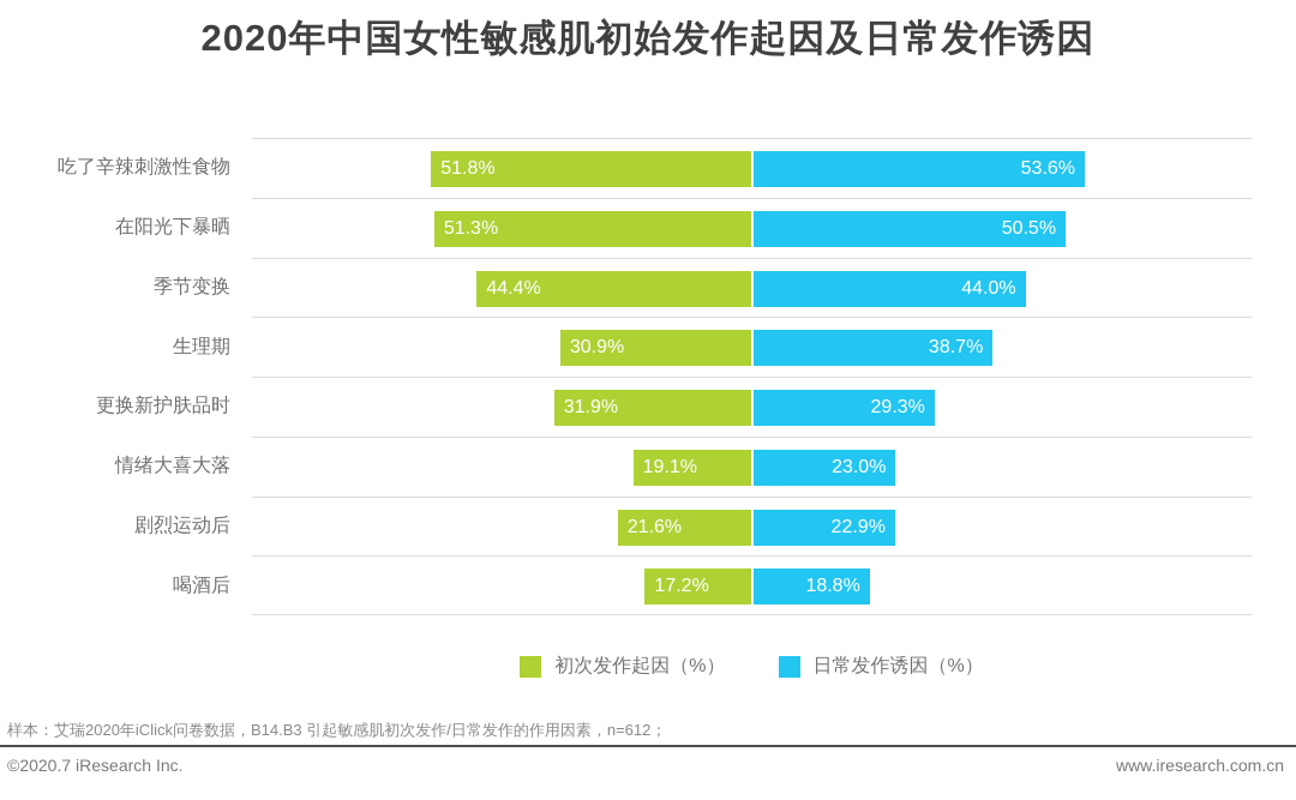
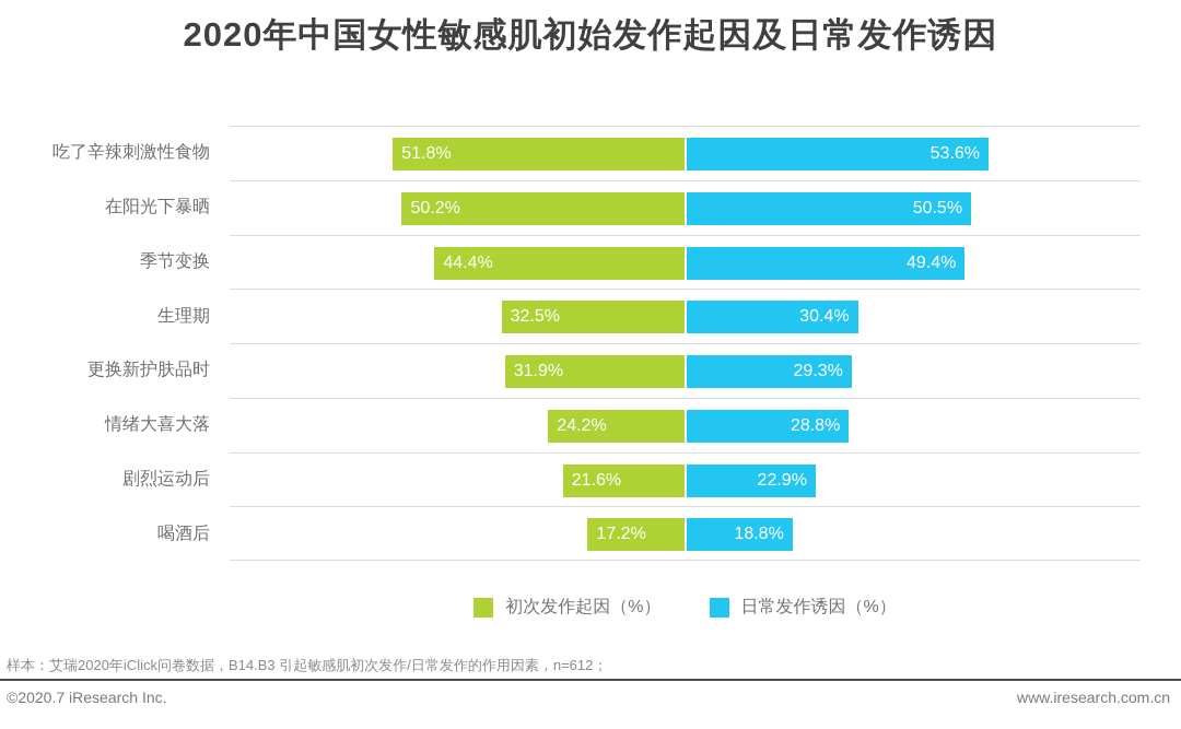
初次发作起因（%）/在阳光下暴晒: 51.3% -> 50.2%
日常发作诱因（%）/季节变换: 44.0% -> 49.4%
初次发作起因（%）/生理期: 30.9% -> 32.5%
日常发作诱因（%）/生理期: 38.7% -> 30.4%
初次发作起因（%）/情绪大喜大落: 19.1% -> 24.2%
日常发作诱因（%）/情绪大喜大落: 23.0% -> 28.8%
